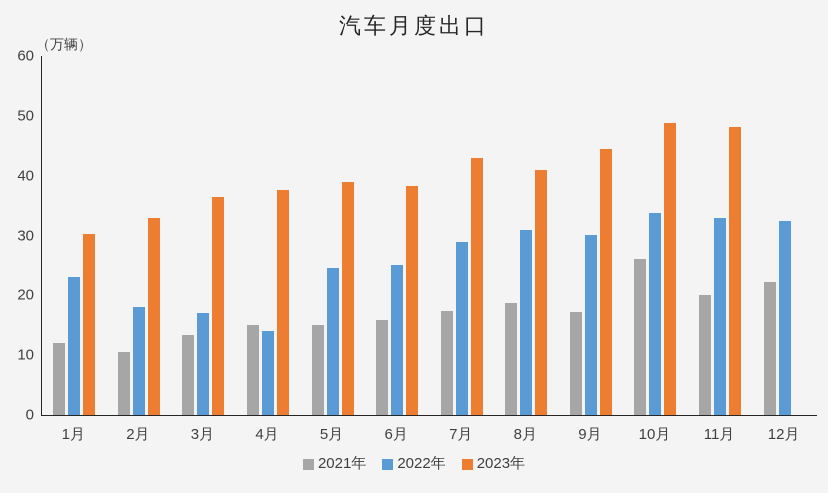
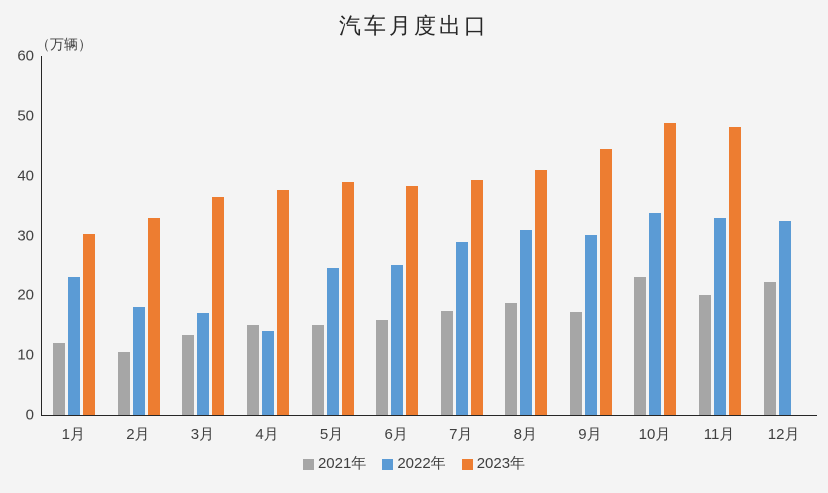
2023年/7月: 43 -> 39
2021年/10月: 26 -> 23
